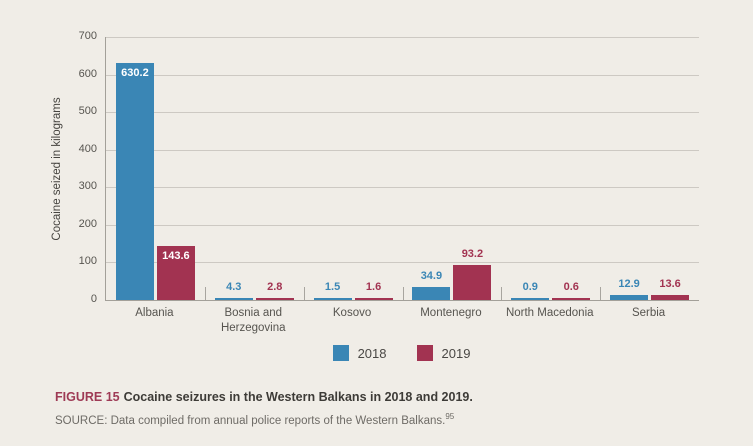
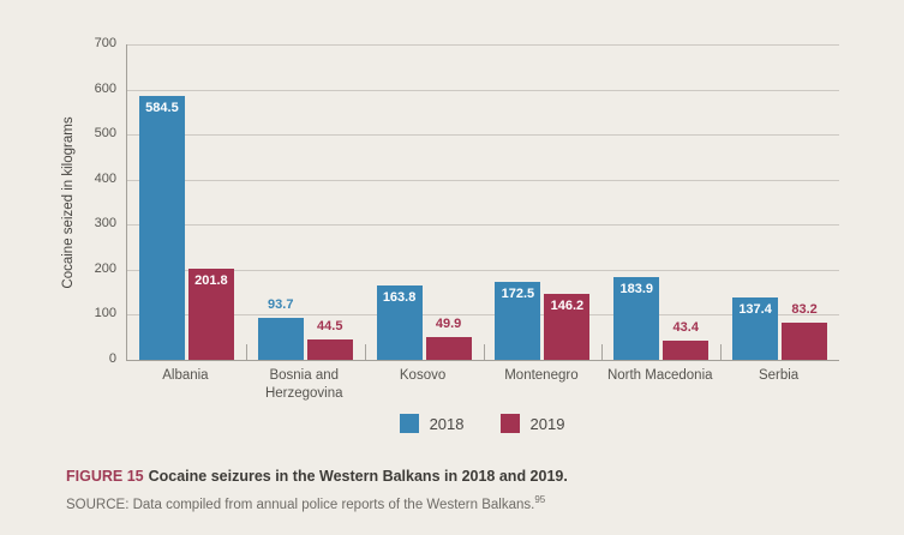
2018/Albania: 630.2 -> 584.5
2019/Albania: 143.6 -> 201.8
2018/Bosnia and Herzegovina: 4.3 -> 93.7
2019/Bosnia and Herzegovina: 2.8 -> 44.5
2018/Kosovo: 1.5 -> 163.8
2019/Kosovo: 1.6 -> 49.9
2018/Montenegro: 34.9 -> 172.5
2019/Montenegro: 93.2 -> 146.2
2018/North Macedonia: 0.9 -> 183.9
2019/North Macedonia: 0.6 -> 43.4
2018/Serbia: 12.9 -> 137.4
2019/Serbia: 13.6 -> 83.2
